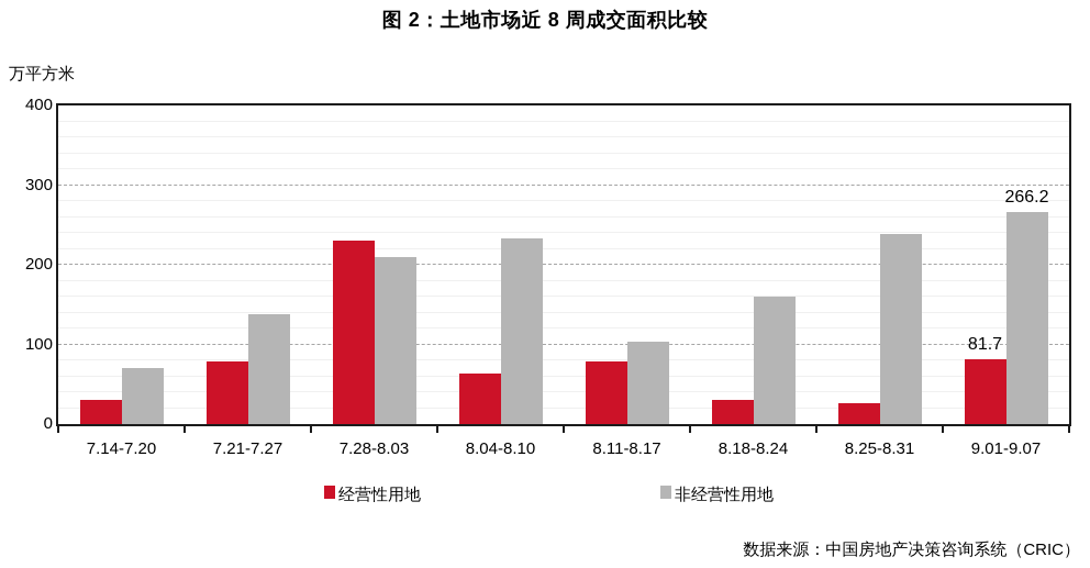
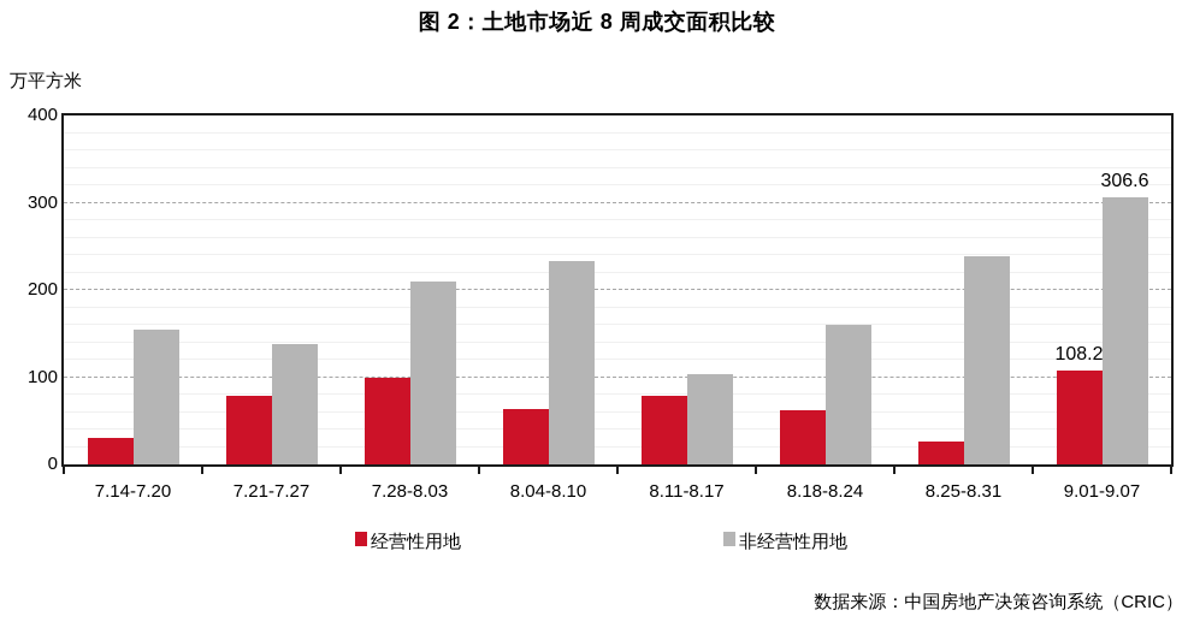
非经营性用地/7.14-7.20: 70 -> 150
经营性用地/7.28-8.03: 230 -> 100
经营性用地/8.18-8.24: 30 -> 60
经营性用地/9.01-9.07: 81.7 -> 108.2
非经营性用地/9.01-9.07: 266.2 -> 306.6
